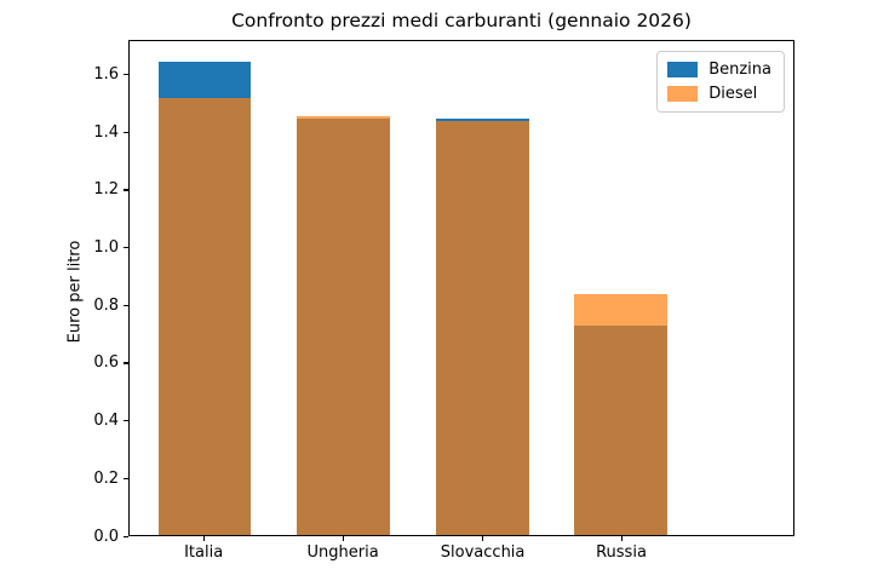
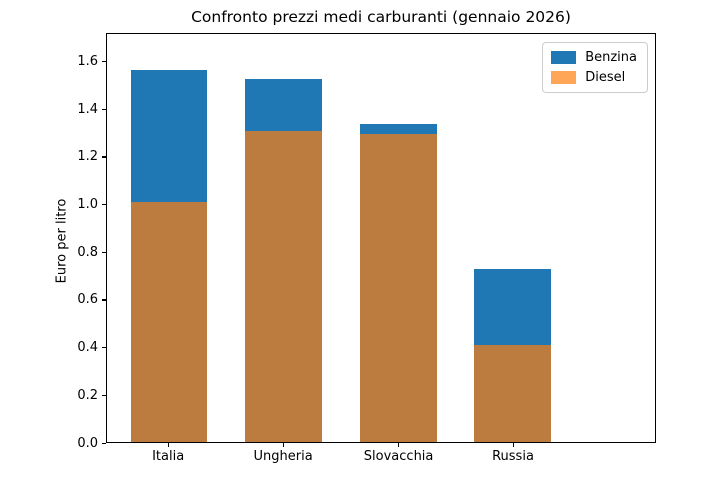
Benzina/Italia: 1.65 -> 1.57
Diesel/Italia: 1.52 -> 1.01
Benzina/Ungheria: 1.45 -> 1.53
Diesel/Ungheria: 1.46 -> 1.31
Benzina/Slovacchia: 1.45 -> 1.34
Diesel/Slovacchia: 1.44 -> 1.30
Diesel/Russia: 0.84 -> 0.41
